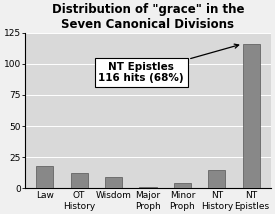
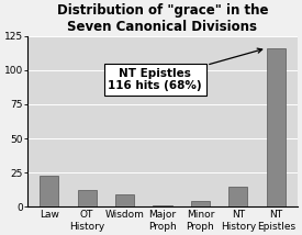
Law: 18 -> 23
